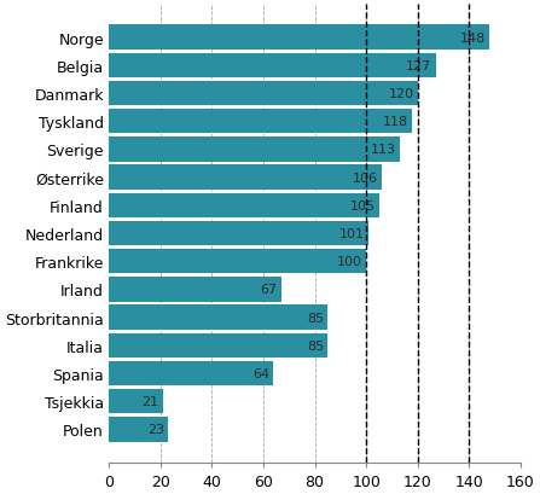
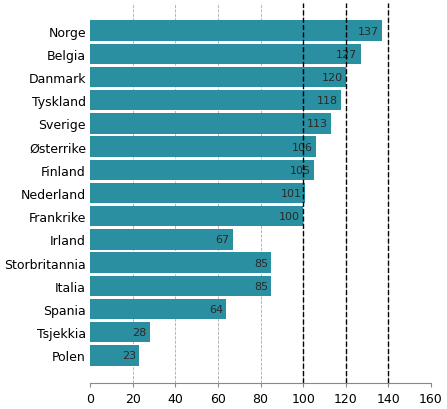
Norge: 148 -> 137
Tsjekkia: 21 -> 28
